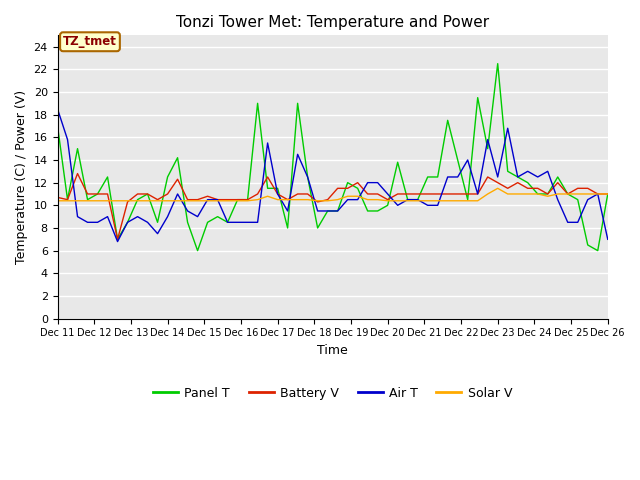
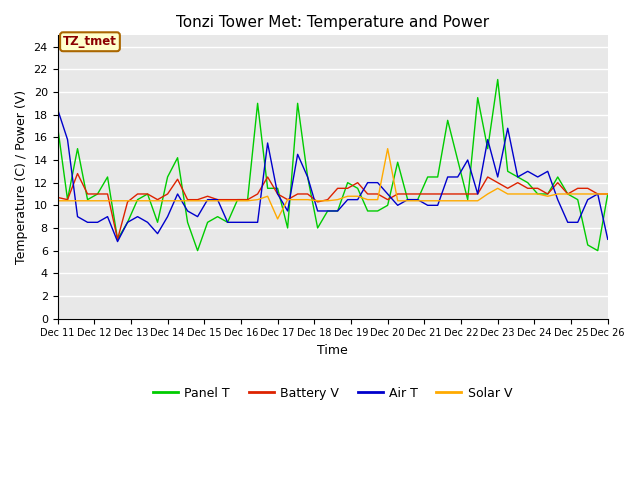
Solar V/Dec 17: 10.5 -> 8.8
Solar V/Dec 20: 10.4 -> 15.0
Panel T/Dec 23: 22.5 -> 21.1
